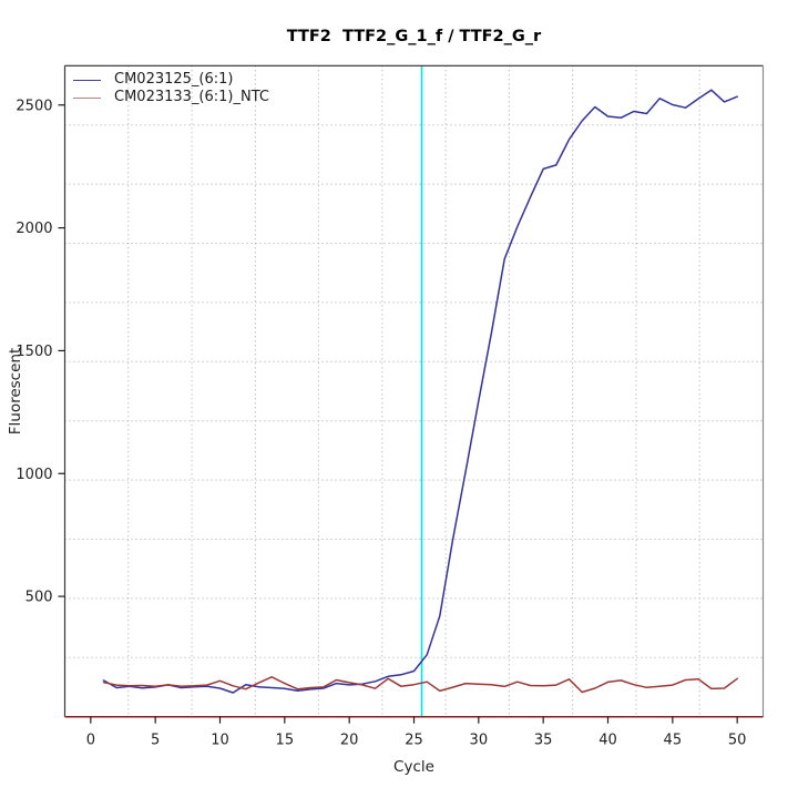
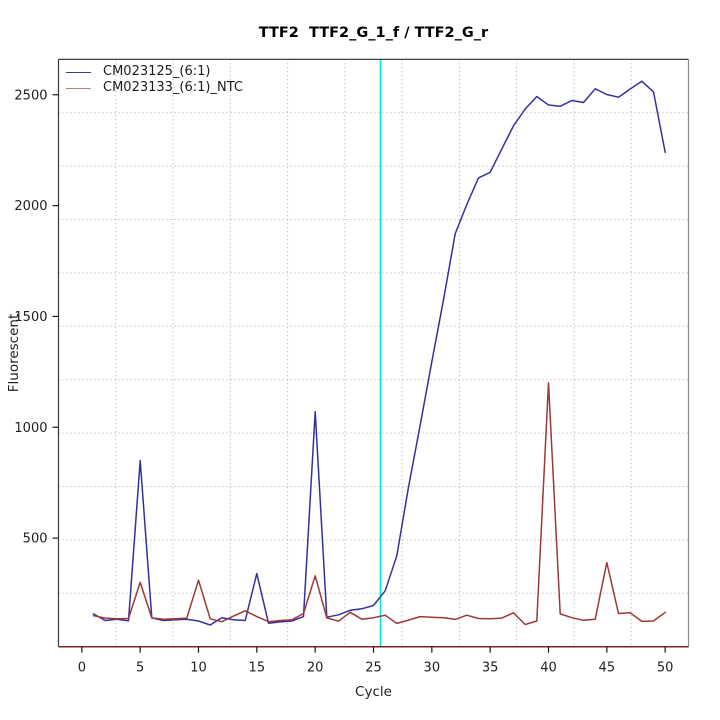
CM023125_(6:1)/5: 130 -> 850
CM023133_(6:1)_NTC/5: 130 -> 300
CM023133_(6:1)_NTC/10: 160 -> 310
CM023125_(6:1)/15: 120 -> 340
CM023125_(6:1)/20: 140 -> 1070
CM023133_(6:1)_NTC/20: 150 -> 330
CM023125_(6:1)/35: 2240 -> 2150
CM023133_(6:1)_NTC/40: 150 -> 1200
CM023133_(6:1)_NTC/45: 140 -> 390
CM023125_(6:1)/50: 2530 -> 2240
